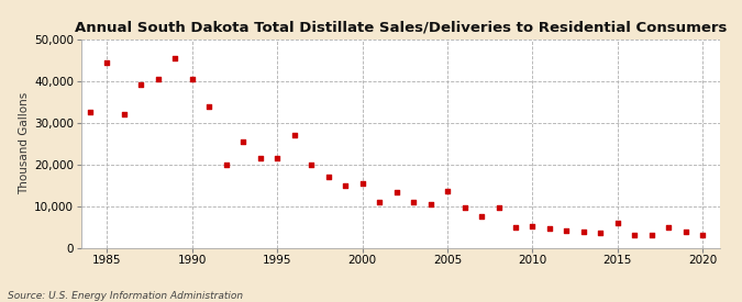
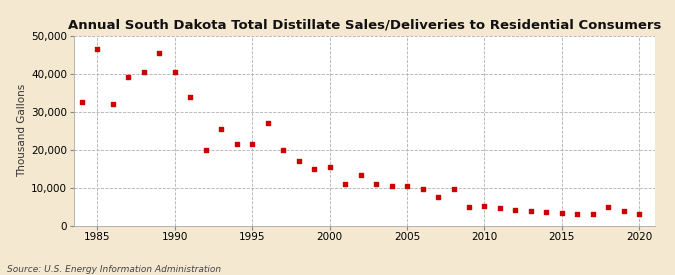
1985: 44,500 -> 46,500
2005: 13,500 -> 10,300
2015: 6,000 -> 3,200
